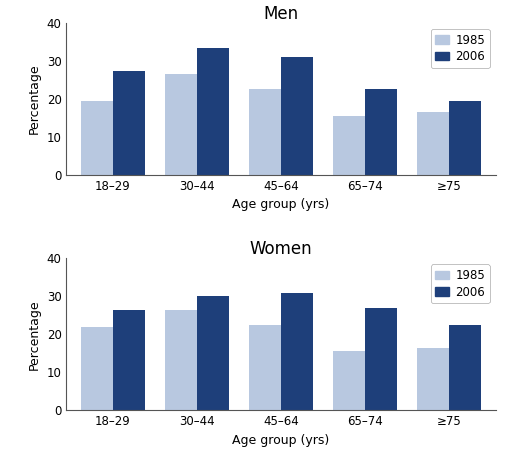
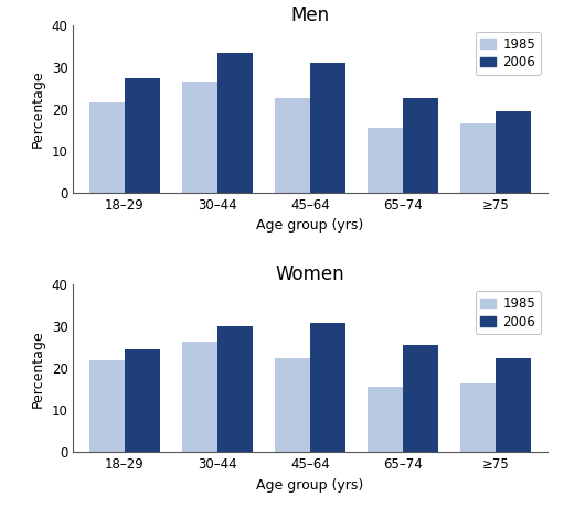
Men/1985/18–29: 19.5 -> 21.5
Women/2006/18–29: 26.5 -> 24.5
Women/2006/65–74: 27.0 -> 25.5
